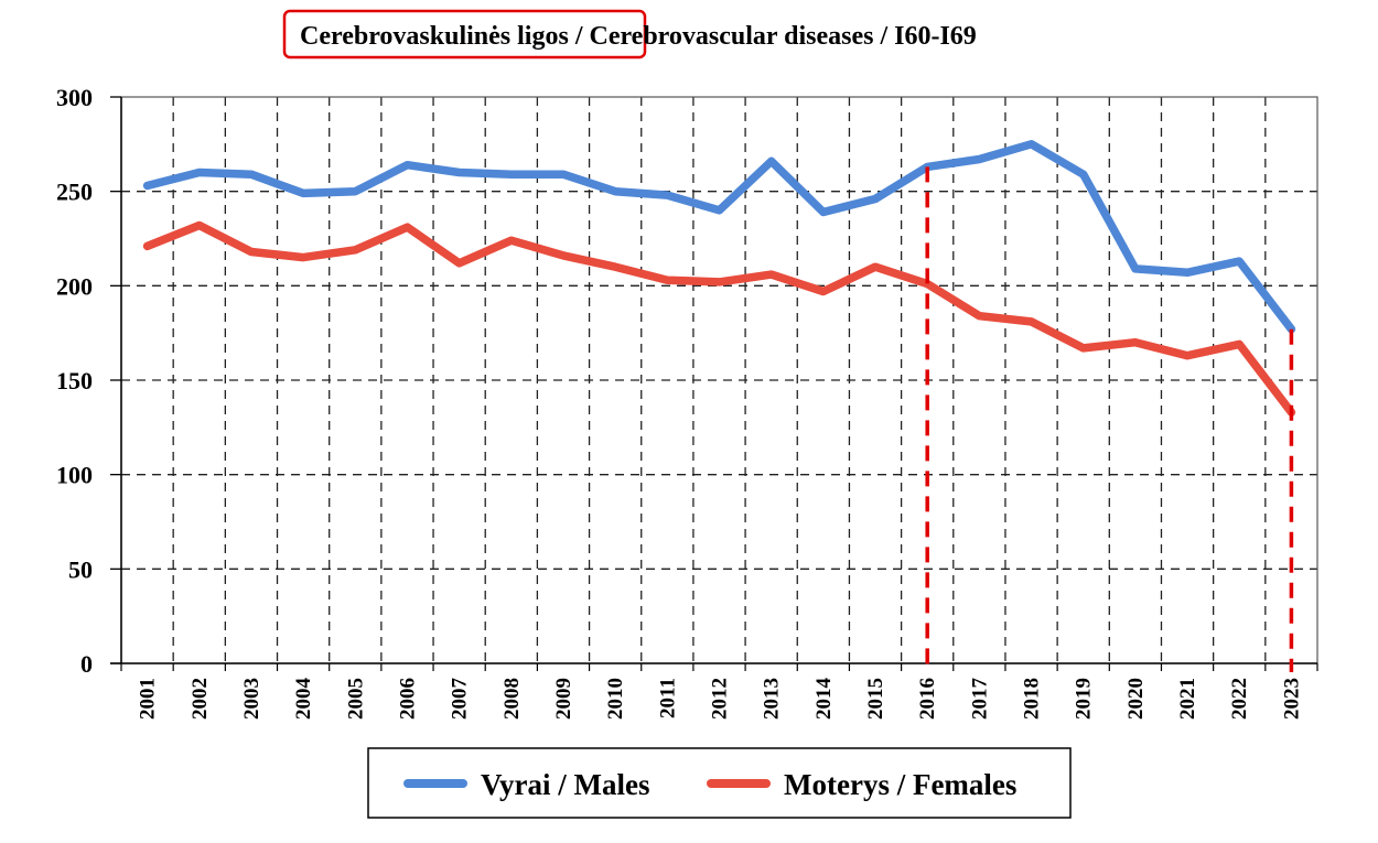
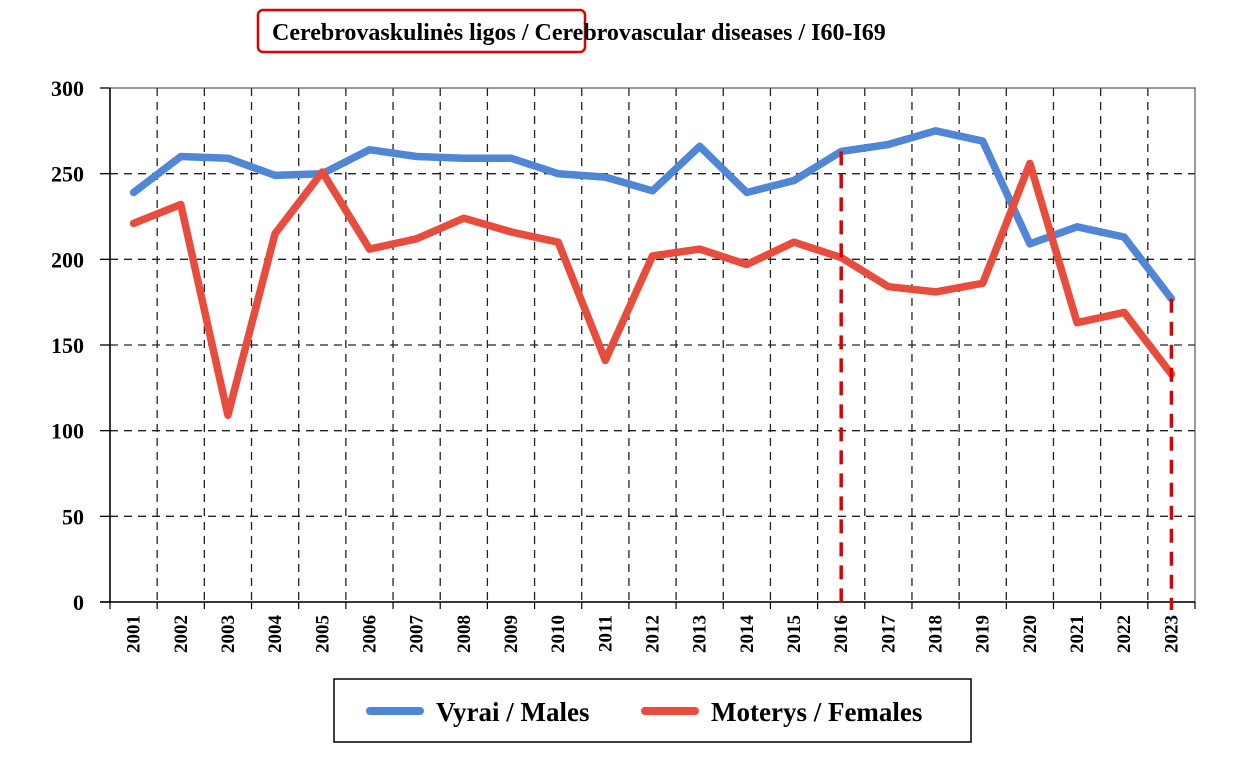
Vyrai / Males/2001: 253 -> 239
Moterys / Females/2003: 218 -> 109
Moterys / Females/2005: 219 -> 251
Moterys / Females/2006: 231 -> 206
Moterys / Females/2011: 203 -> 141
Vyrai / Males/2019: 259 -> 269
Moterys / Females/2019: 167 -> 186
Moterys / Females/2020: 170 -> 256
Vyrai / Males/2021: 207 -> 219
